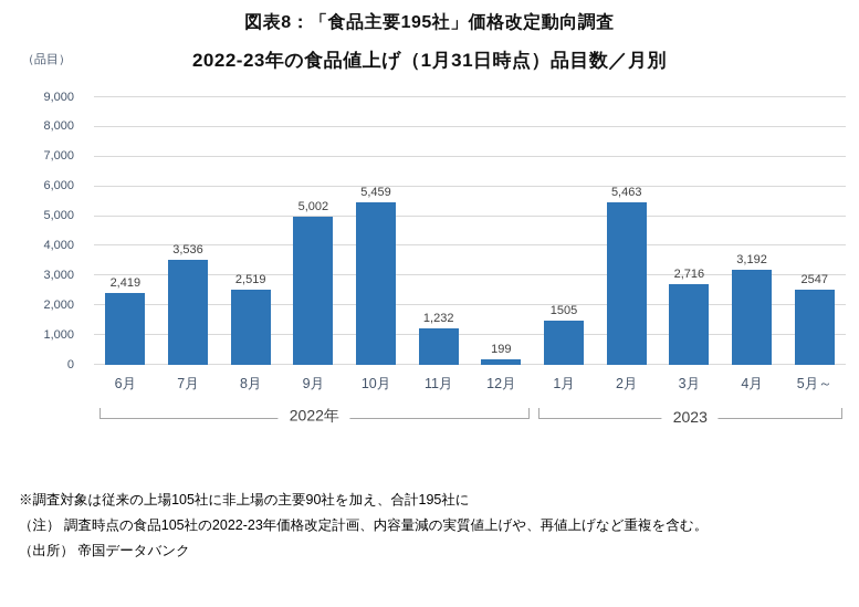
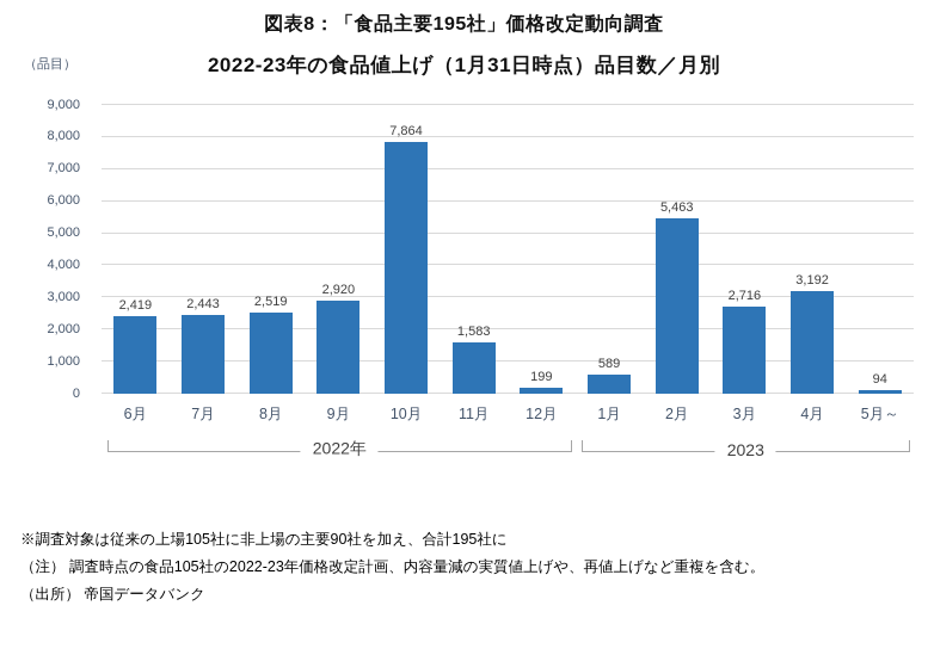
7月: 3,536 -> 2,443
9月: 5,002 -> 2,920
10月: 5,459 -> 7,864
11月: 1,232 -> 1,583
1月: 1505 -> 589
5月～: 2547 -> 94
